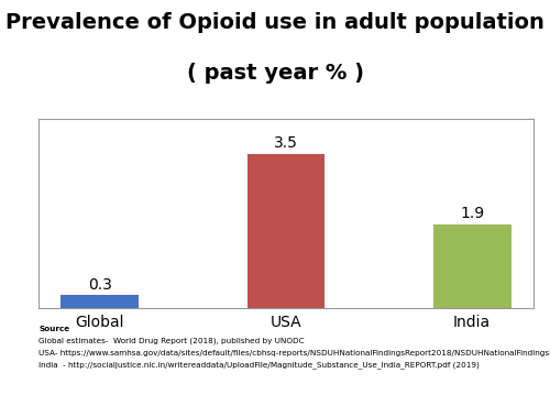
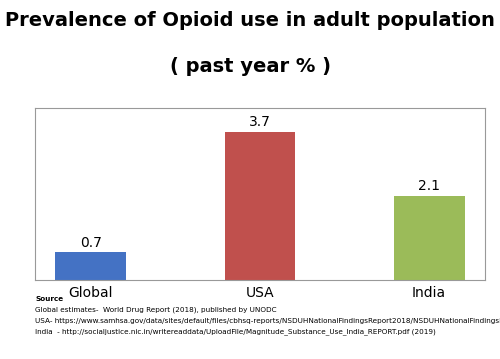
Global: 0.3 -> 0.7
USA: 3.5 -> 3.7
India: 1.9 -> 2.1
